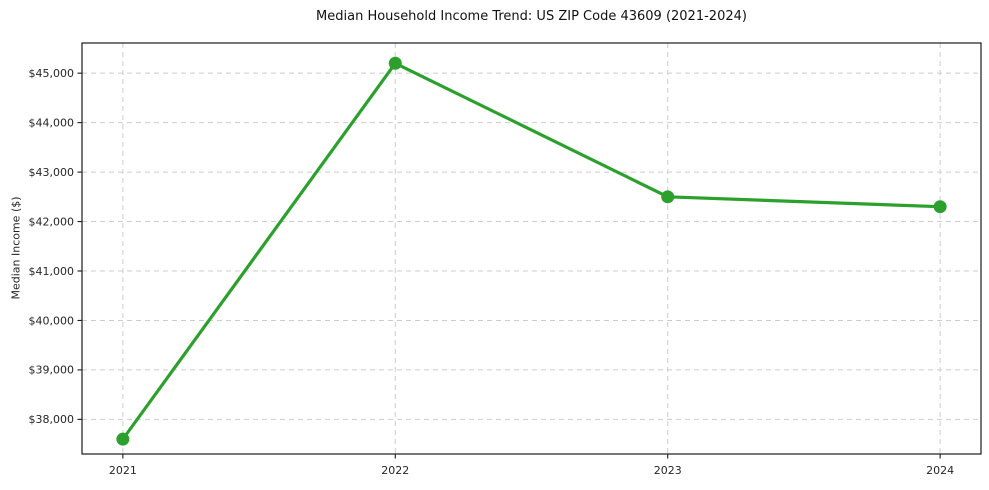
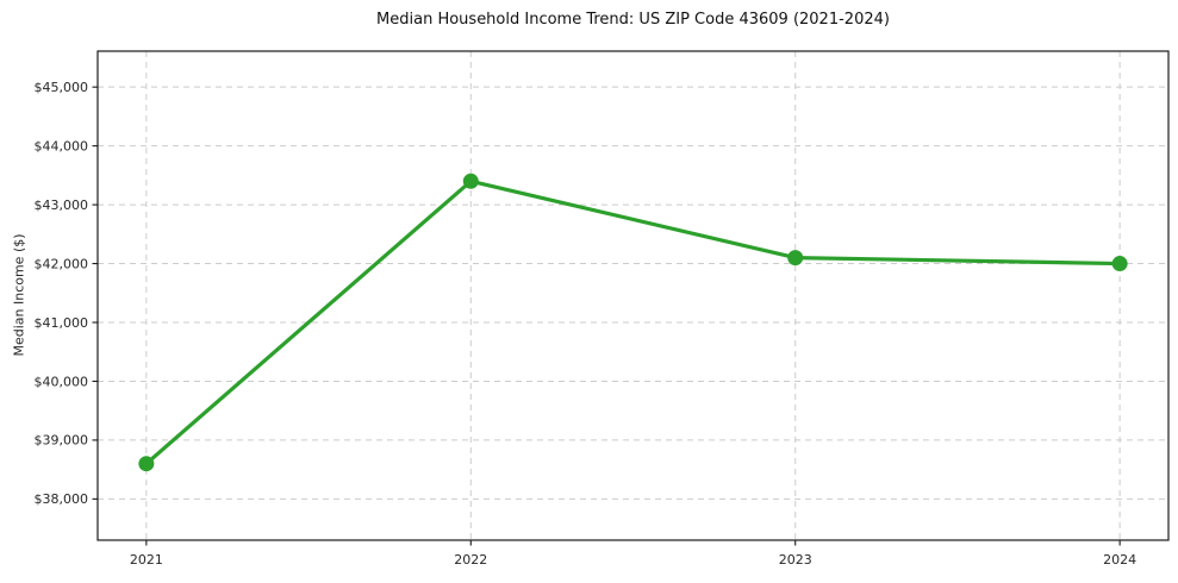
2021: $37600 -> $38600
2022: $45200 -> $43400
2023: $42500 -> $42100
2024: $42300 -> $42000
